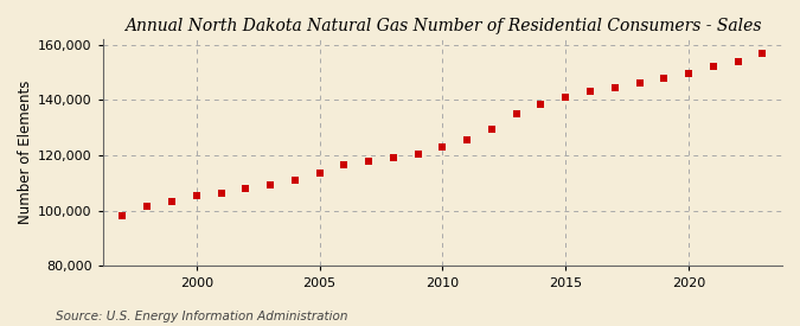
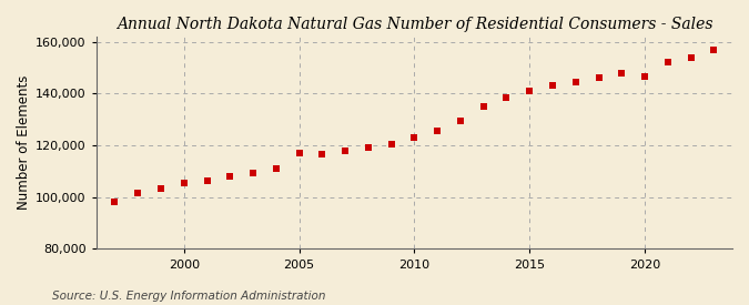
2005: 113,500 -> 117,000
2020: 149,500 -> 146,500
